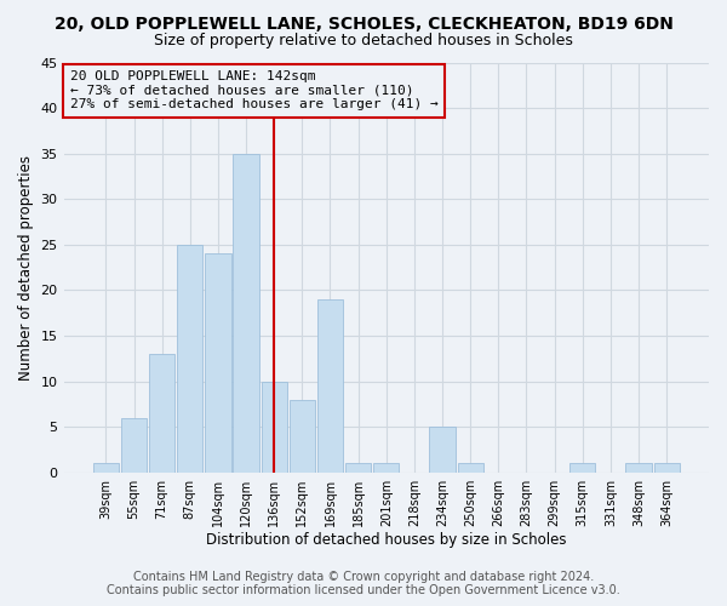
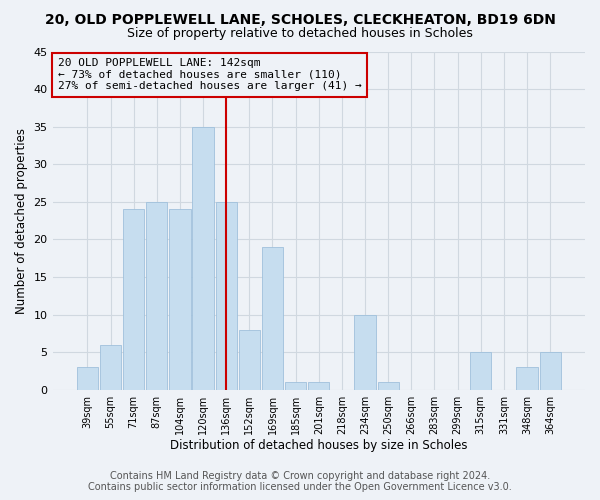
39sqm: 1 -> 3
71sqm: 13 -> 24
136sqm: 10 -> 25
234sqm: 5 -> 10
315sqm: 1 -> 5
348sqm: 1 -> 3
364sqm: 1 -> 5
